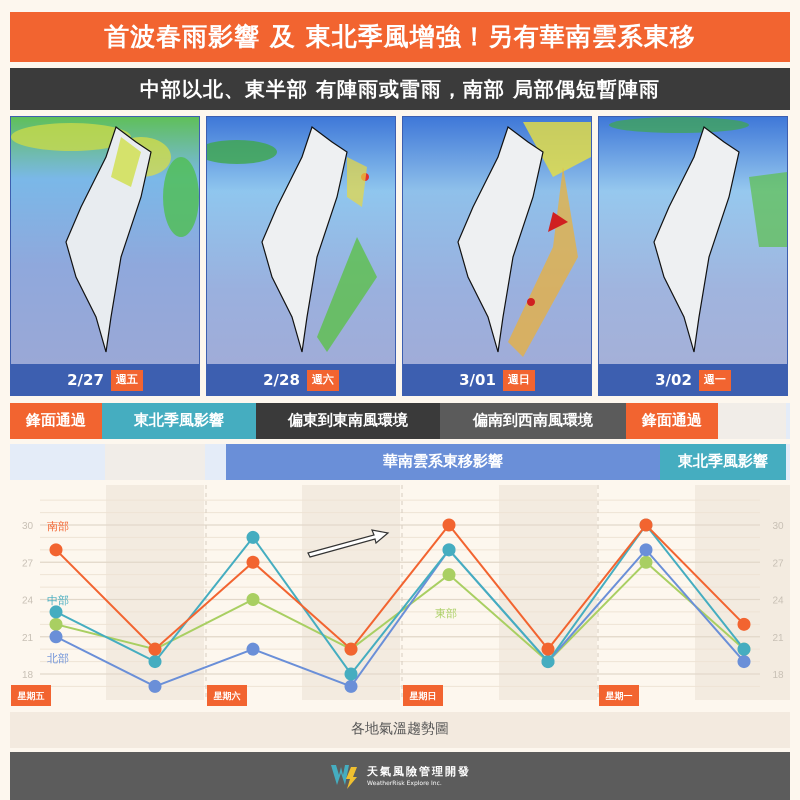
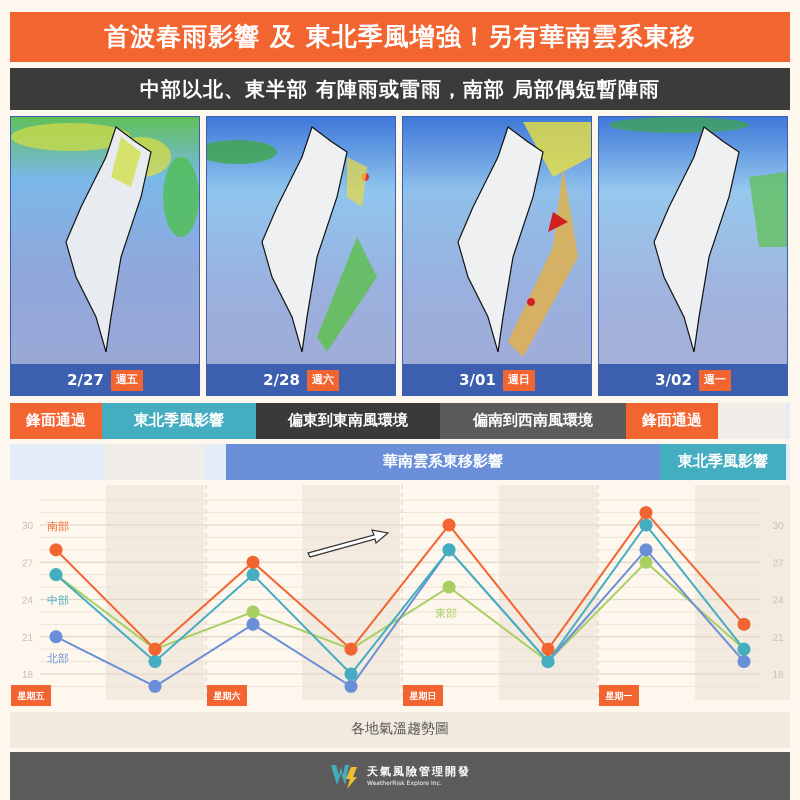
中部/星期五: 23 -> 26
東部/星期五: 22 -> 26
中部/星期六: 29 -> 26
東部/星期六: 24 -> 23
北部/星期六: 20 -> 22
東部/星期日: 26 -> 25
南部/星期一: 30 -> 31
